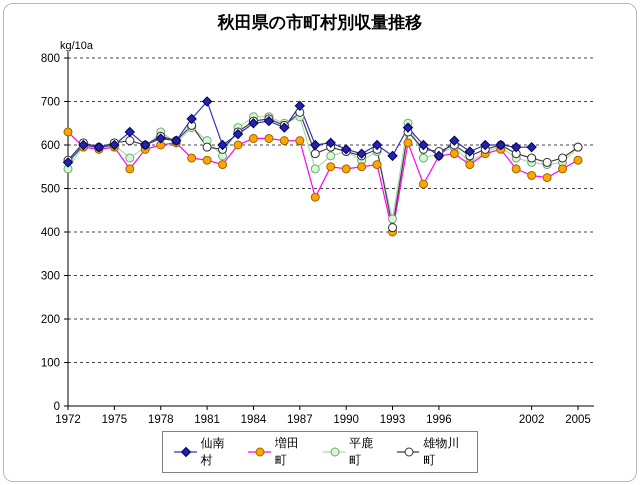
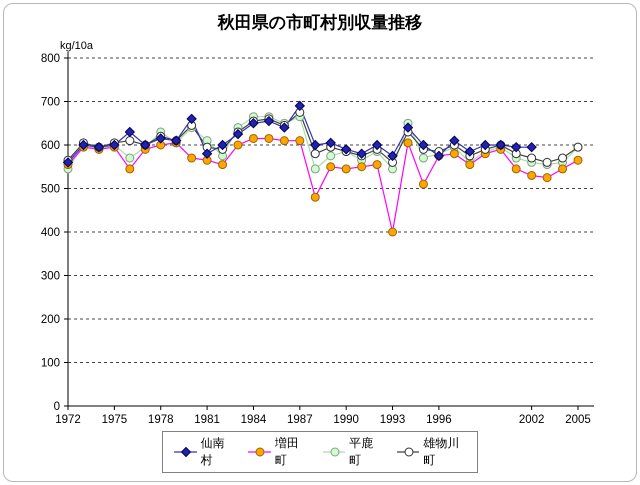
増田町/1972: 630 -> 560
仙南村/1981: 700 -> 580
平鹿町/1993: 430 -> 540
雄物川町/1993: 410 -> 560
